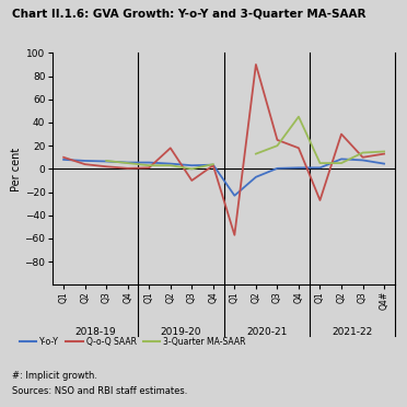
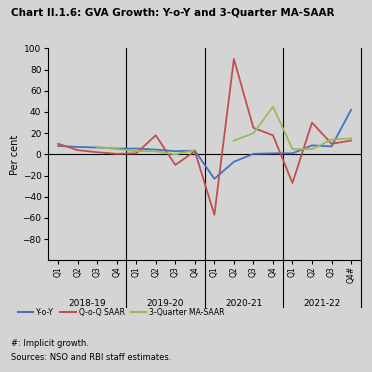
Y-o-Y/Q4#: 4 -> 42
